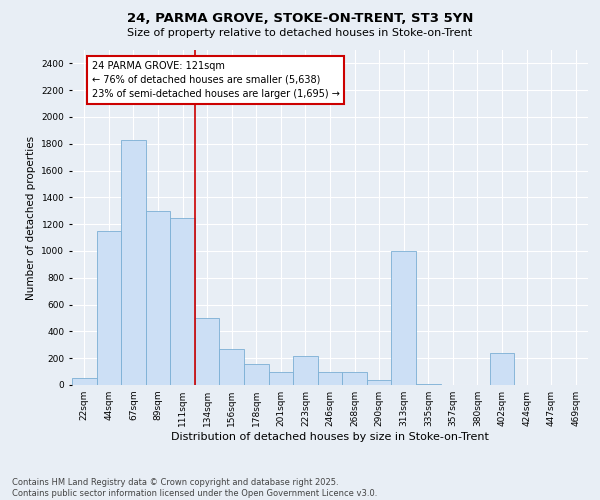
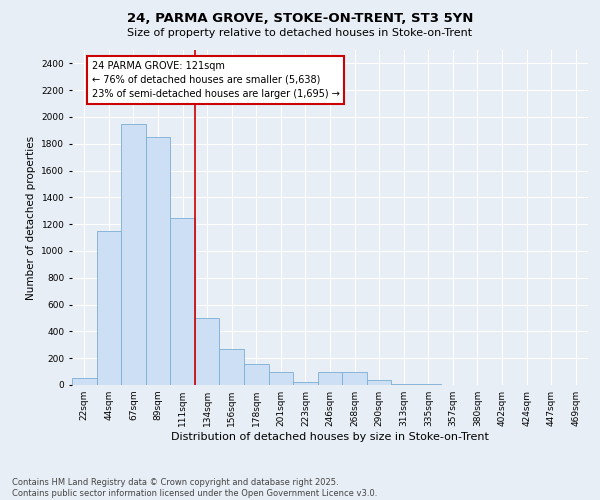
67sqm: 1830 -> 1950
89sqm: 1300 -> 1850
223sqm: 220 -> 20
313sqm: 1000 -> 10
402sqm: 240 -> 0
